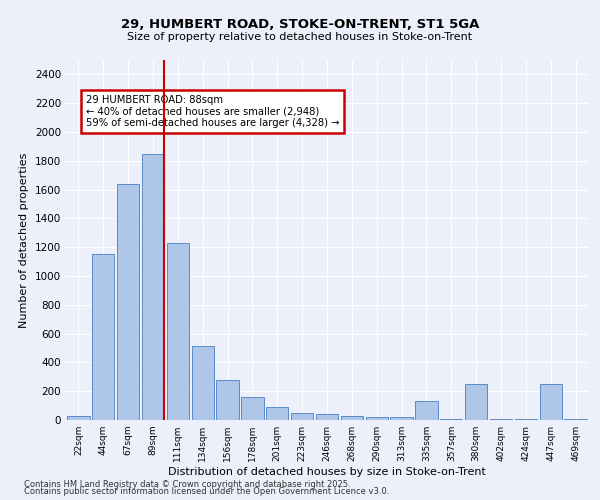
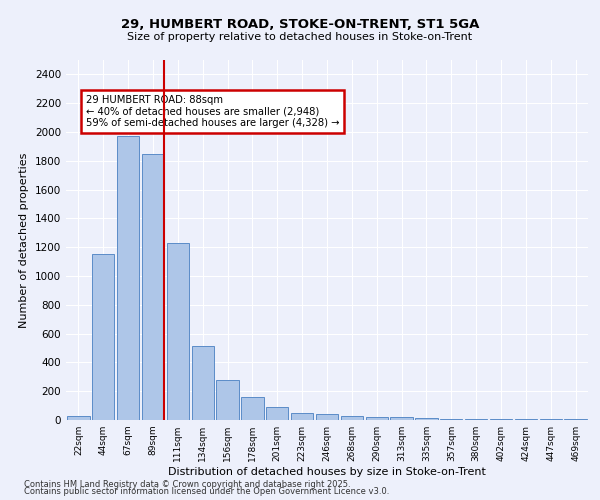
67sqm: 1640 -> 1970
335sqm: 130 -> 10
380sqm: 250 -> 10
447sqm: 250 -> 0
